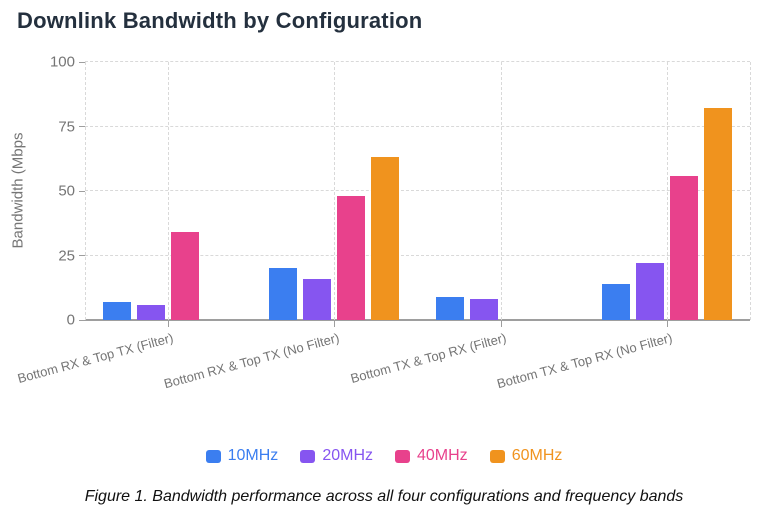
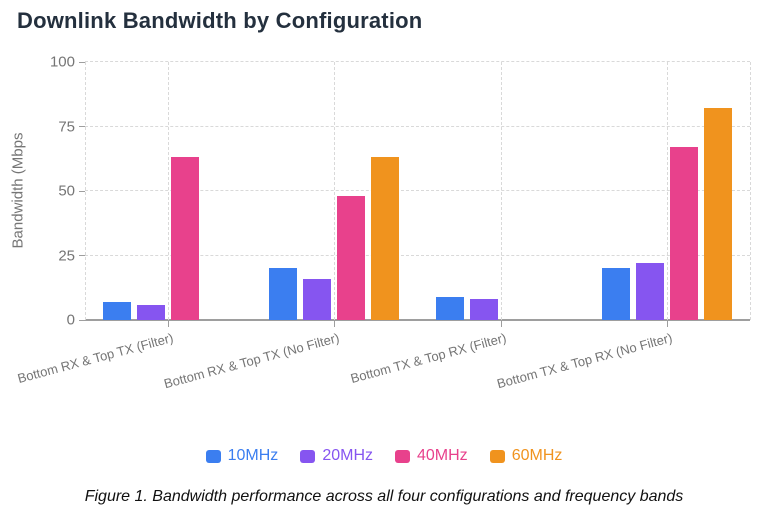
40MHz/Bottom RX & Top TX (Filter): 34 -> 63
10MHz/Bottom TX & Top RX (No Filter): 14 -> 20
40MHz/Bottom TX & Top RX (No Filter): 56 -> 67
